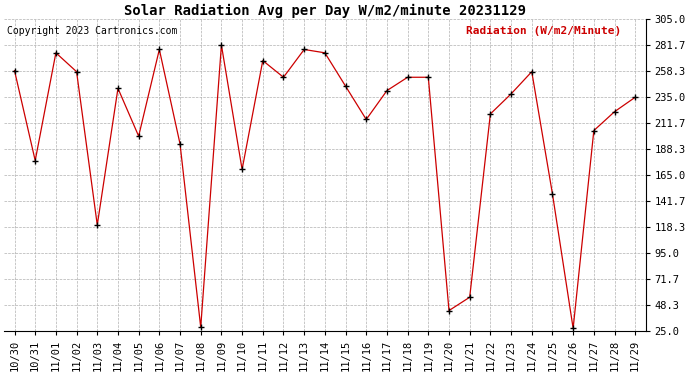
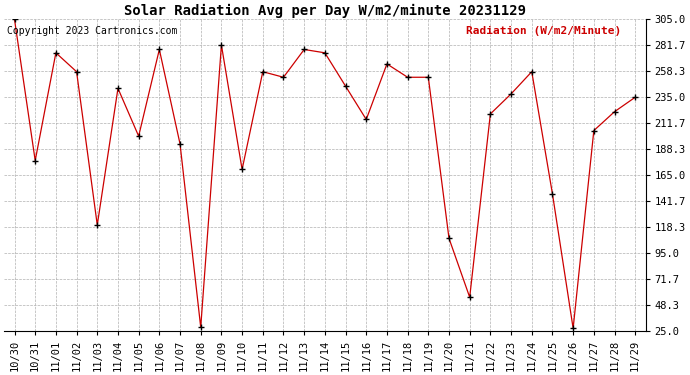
10/30: 259 -> 305
11/11: 268 -> 258
11/17: 241 -> 265
11/20: 43 -> 108
